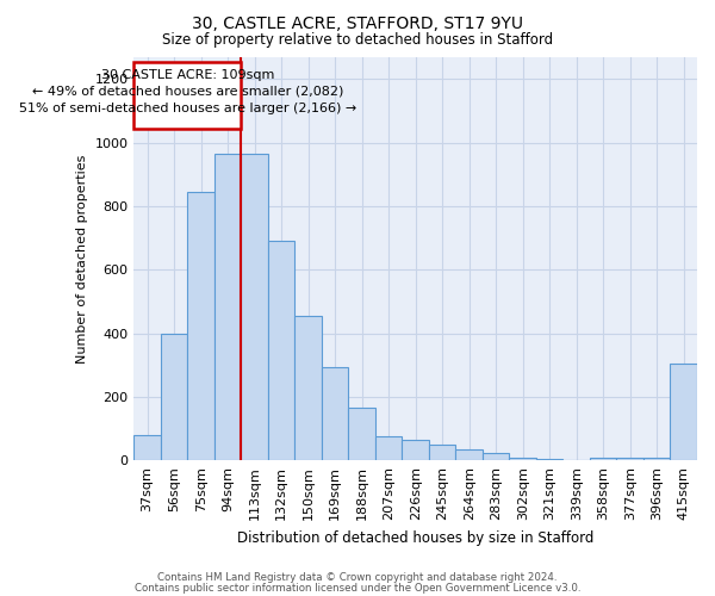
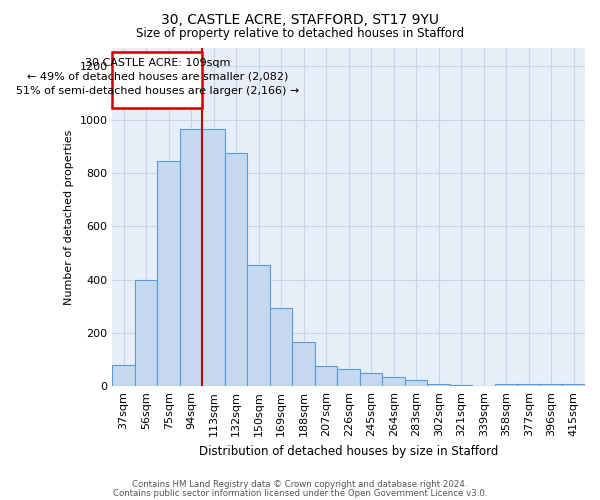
132sqm: 690 -> 875
415sqm: 305 -> 10
